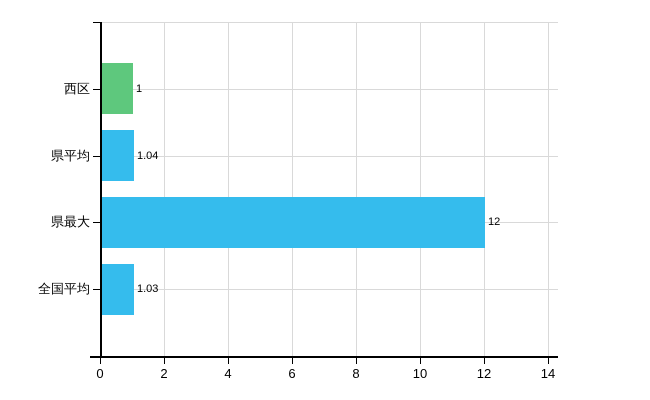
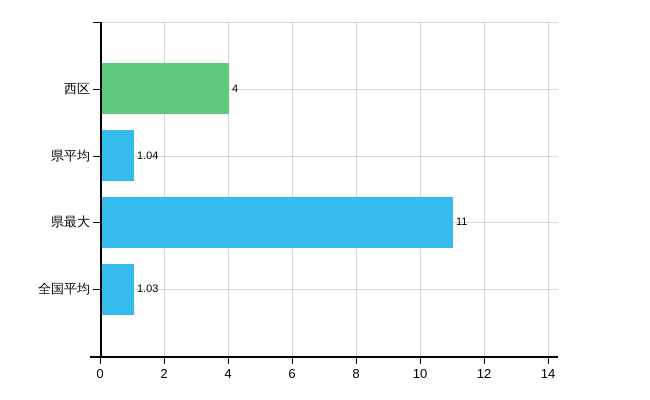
西区: 1 -> 4
県最大: 12 -> 11
